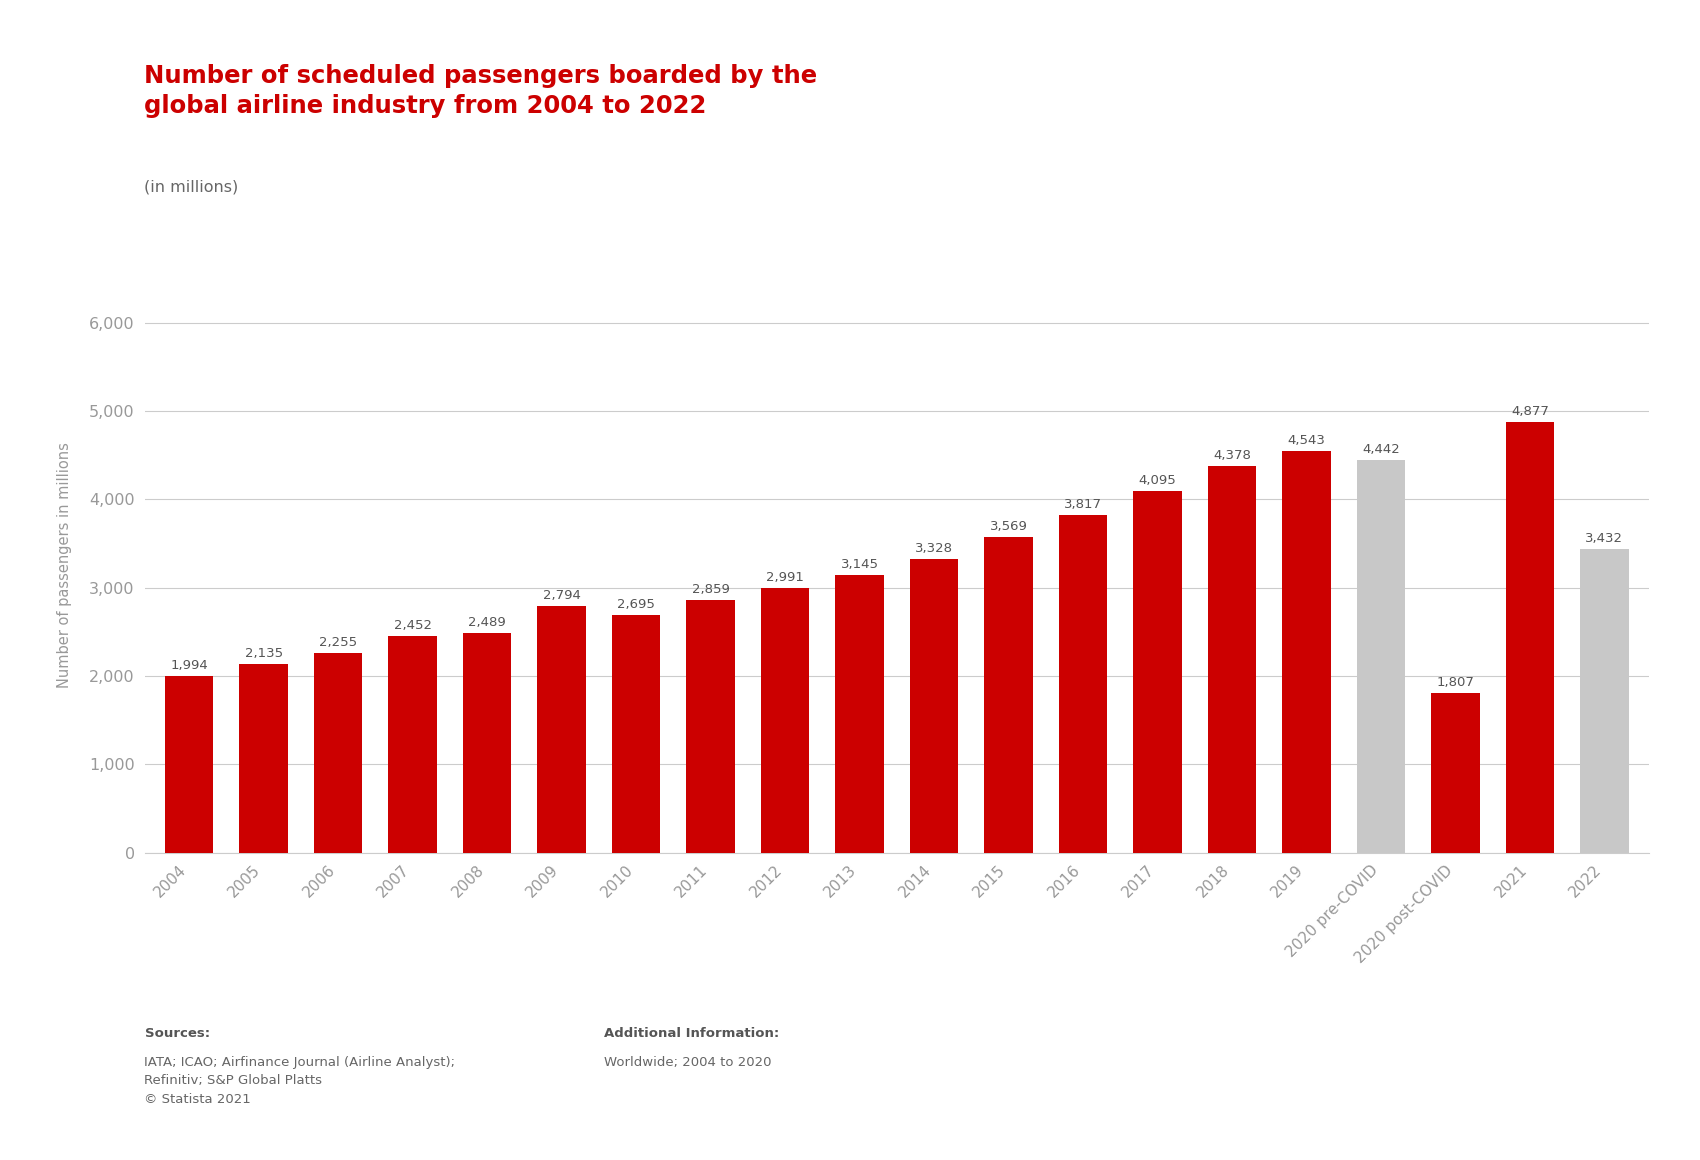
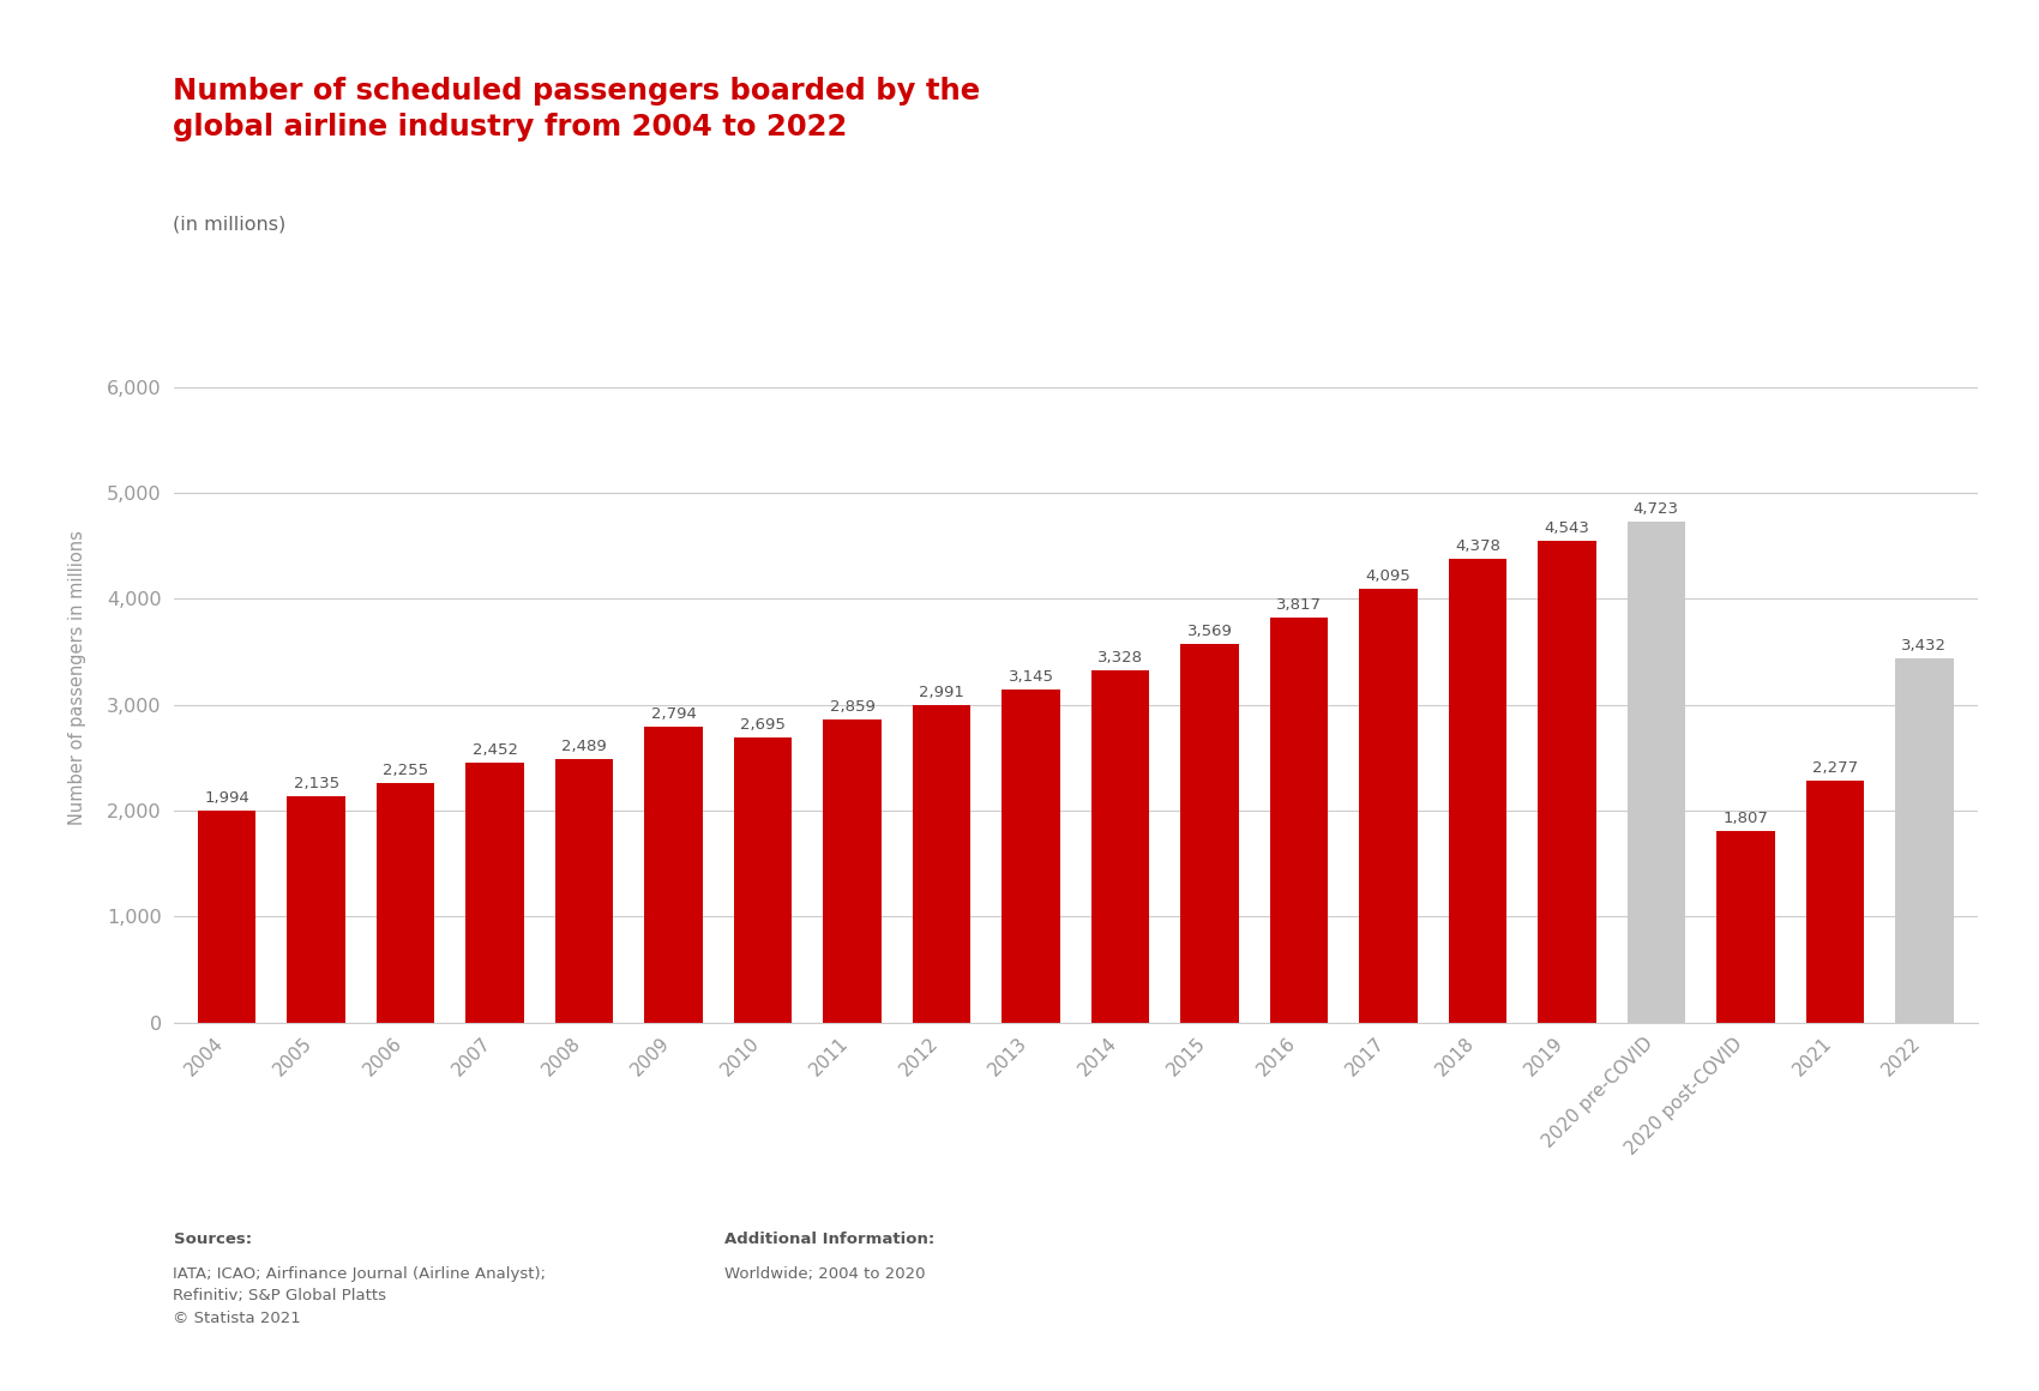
2020 pre-COVID: 4,442 -> 4,723
2021: 4,877 -> 2,277
